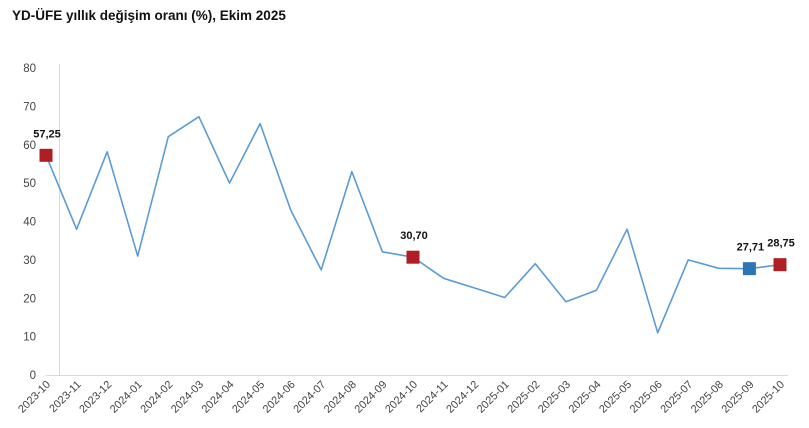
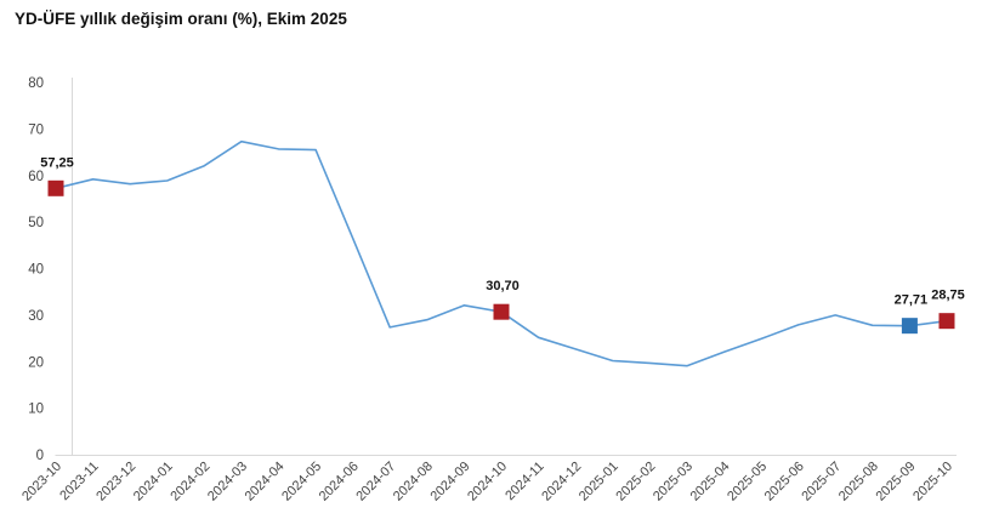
2023-11: 38 -> 59
2024-01: 31 -> 59
2024-04: 50 -> 66
2024-06: 43 -> 46
2024-08: 53 -> 29
2025-02: 29 -> 20
2025-05: 38 -> 25
2025-06: 11 -> 28
